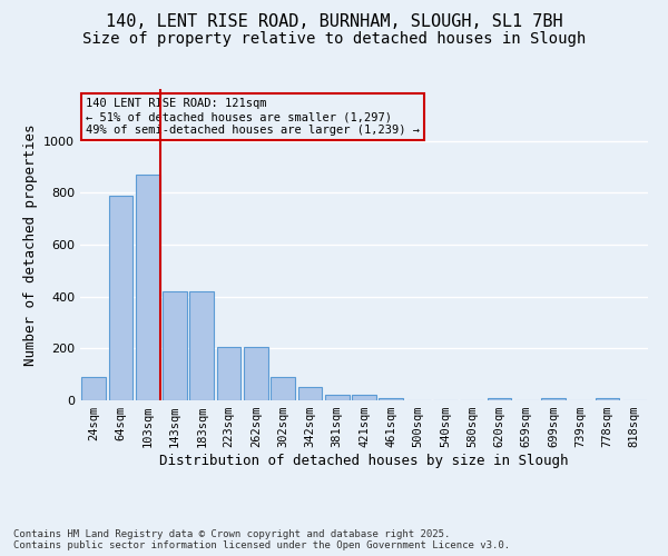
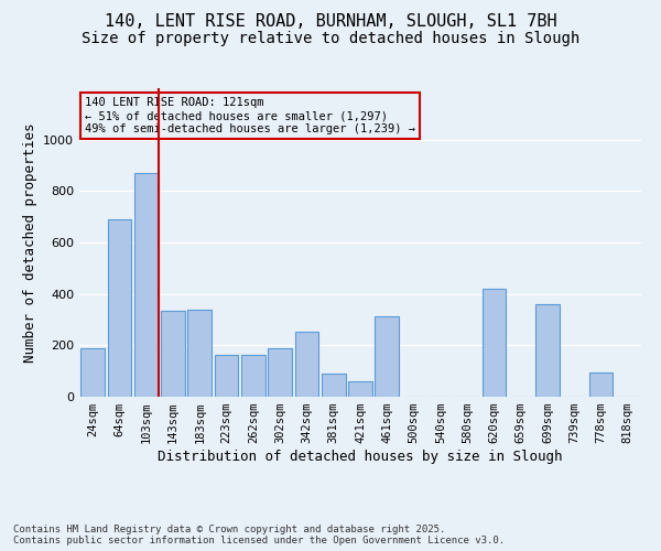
24sqm: 90 -> 190
64sqm: 790 -> 690
143sqm: 420 -> 335
183sqm: 420 -> 340
223sqm: 205 -> 165
262sqm: 205 -> 165
302sqm: 90 -> 190
342sqm: 50 -> 255
381sqm: 20 -> 90
421sqm: 20 -> 60
461sqm: 10 -> 315
620sqm: 10 -> 420
699sqm: 10 -> 360
778sqm: 10 -> 95
